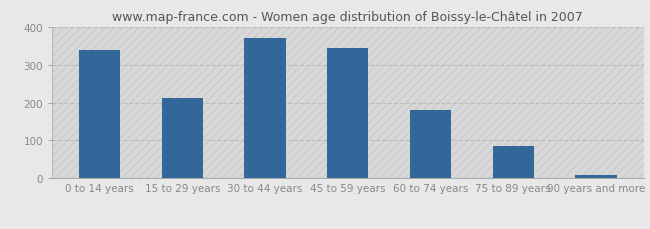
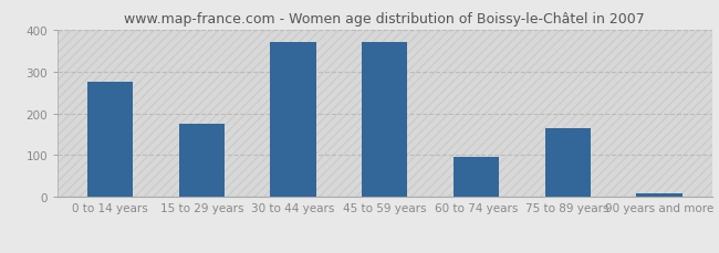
0 to 14 years: 338 -> 275
15 to 29 years: 211 -> 175
45 to 59 years: 344 -> 370
60 to 74 years: 180 -> 95
75 to 89 years: 85 -> 165
